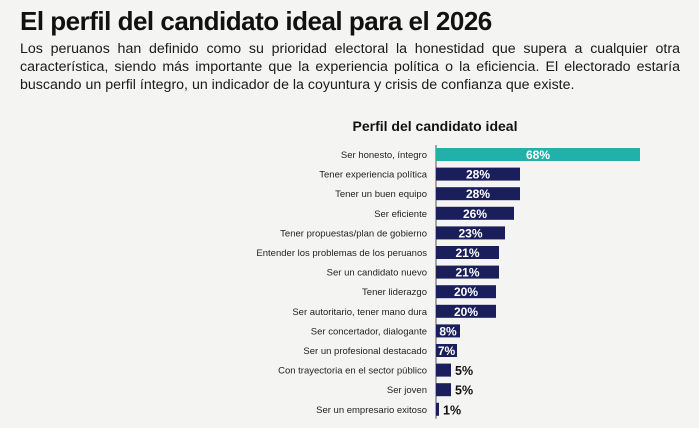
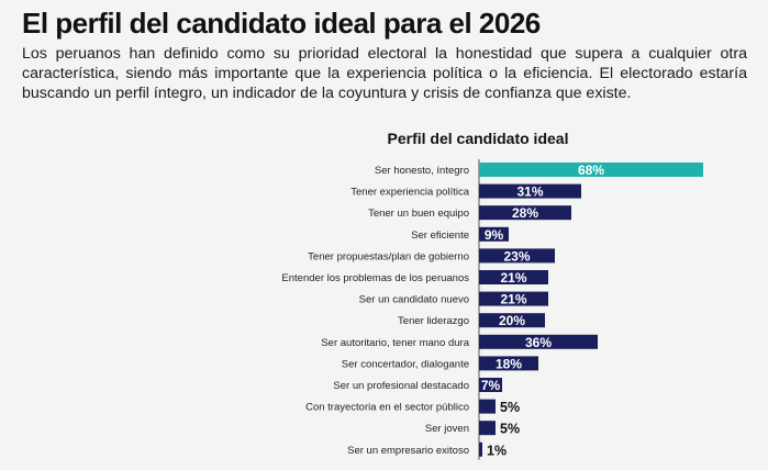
Tener experiencia política: 28% -> 31%
Ser eficiente: 26% -> 9%
Ser autoritario, tener mano dura: 20% -> 36%
Ser concertador, dialogante: 8% -> 18%
